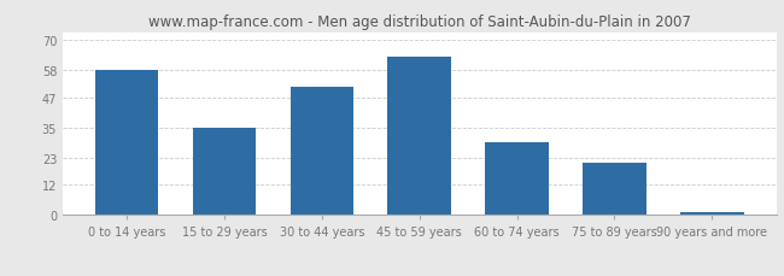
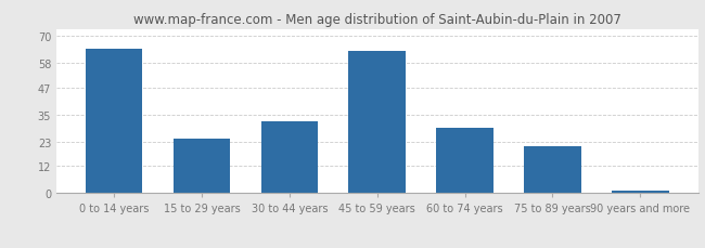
0 to 14 years: 58 -> 64
15 to 29 years: 35 -> 24
30 to 44 years: 51 -> 32
